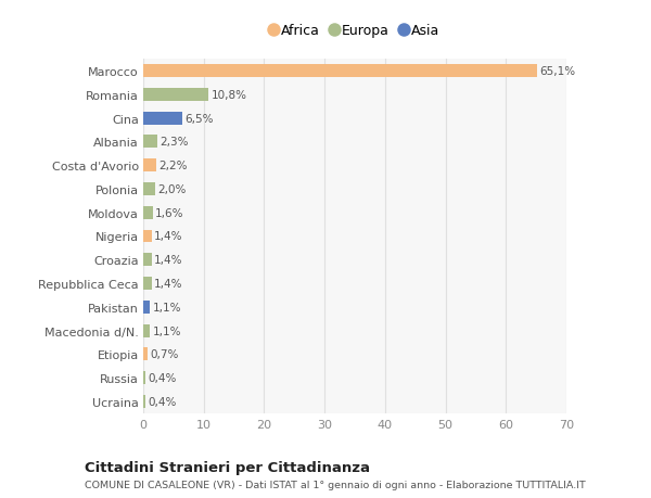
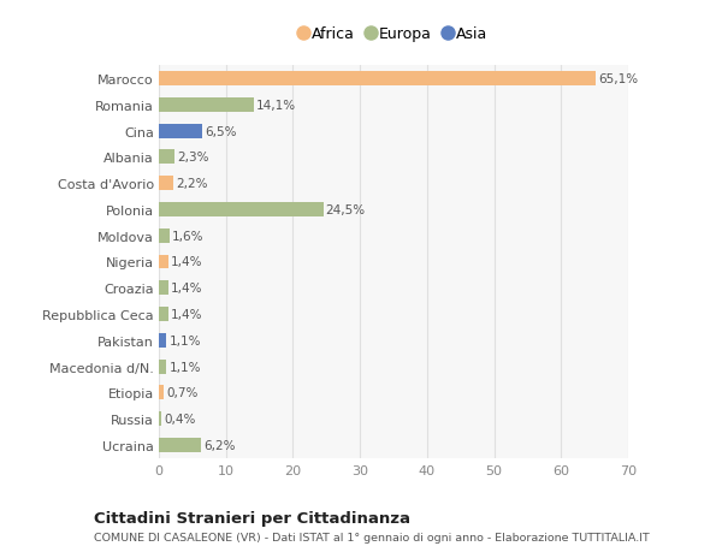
Romania: 10,8% -> 14,1%
Polonia: 2,0% -> 24,5%
Ucraina: 0,4% -> 6,2%
